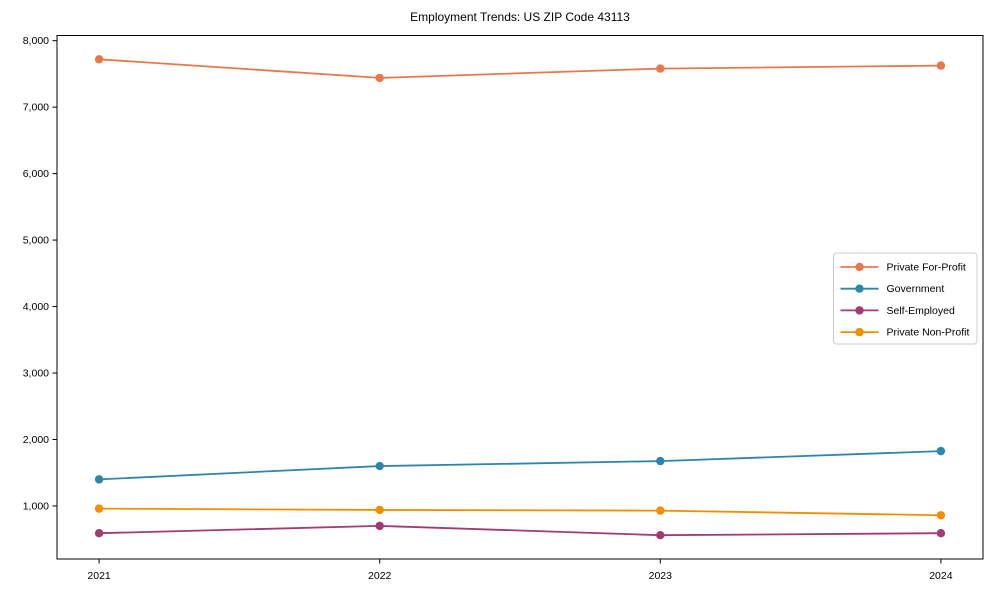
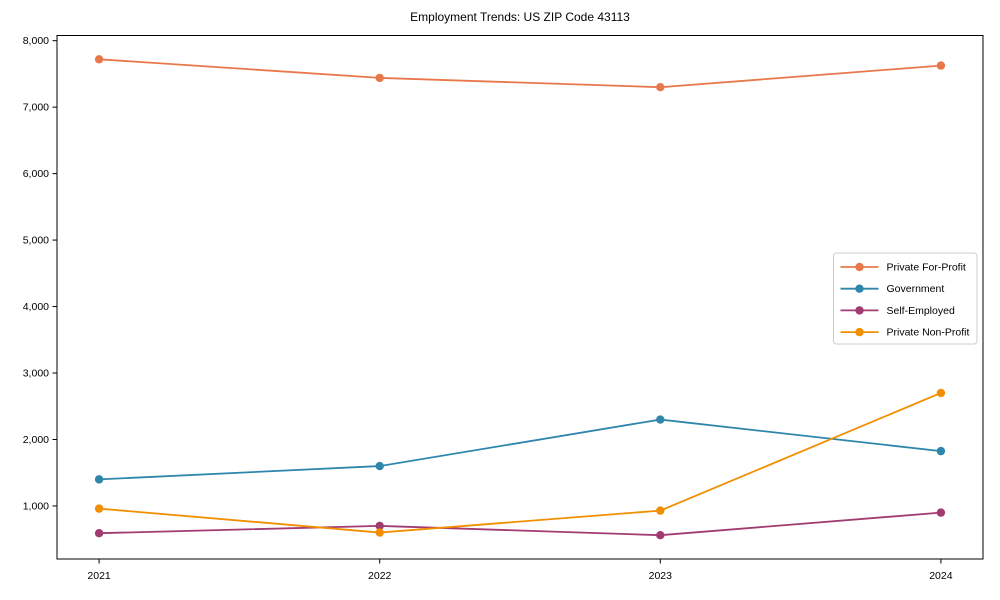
Private Non-Profit/2022: 900 -> 600
Private For-Profit/2023: 7600 -> 7300
Government/2023: 1700 -> 2300
Self-Employed/2024: 600 -> 900
Private Non-Profit/2024: 900 -> 2700
